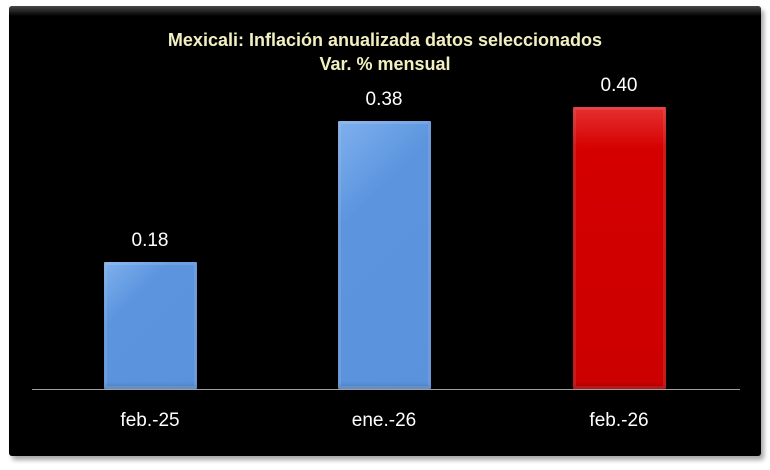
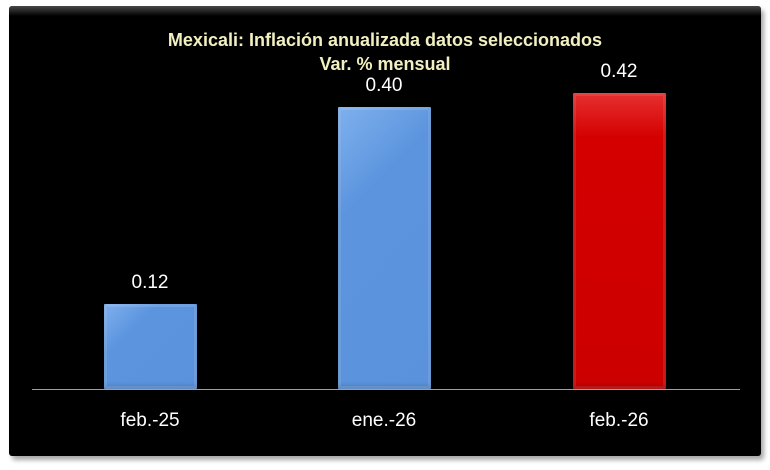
feb.-25: 0.18 -> 0.12
ene.-26: 0.38 -> 0.40
feb.-26: 0.40 -> 0.42
